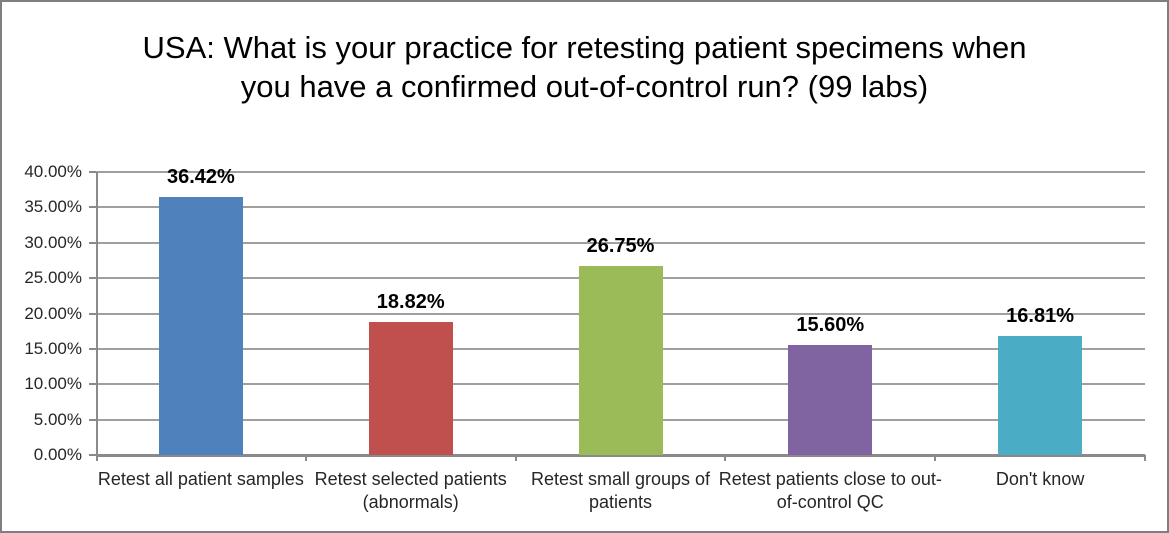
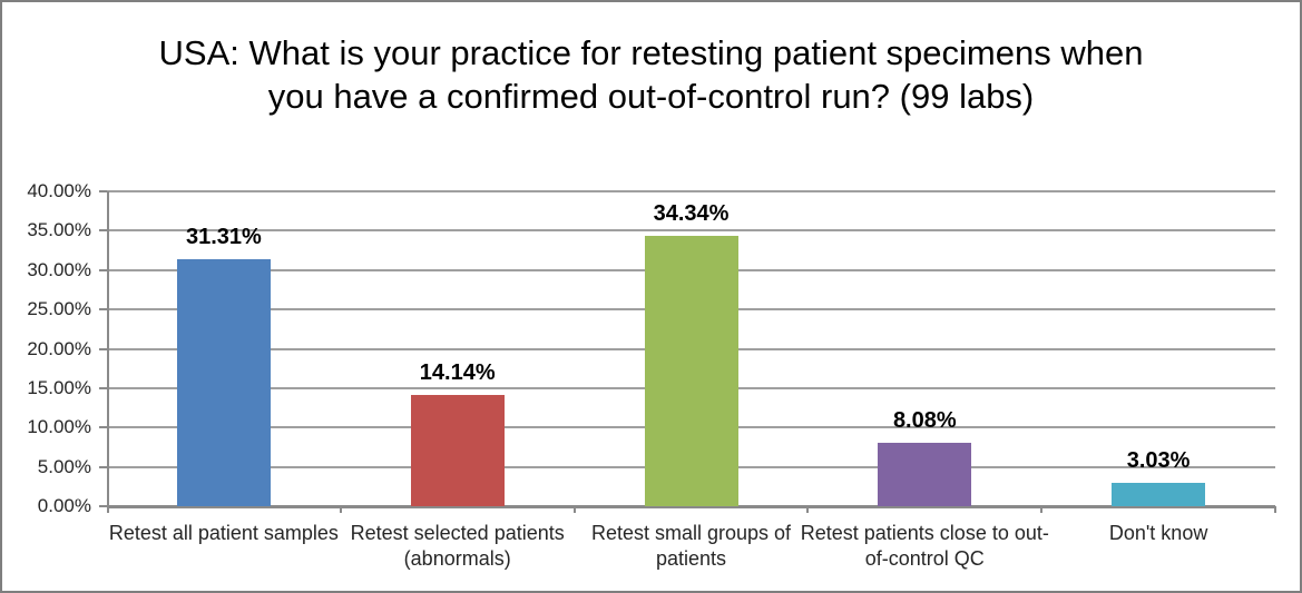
Retest all patient samples: 36.42% -> 31.31%
Retest selected patients (abnormals): 18.82% -> 14.14%
Retest small groups of patients: 26.75% -> 34.34%
Retest patients close to out-of-control QC: 15.60% -> 8.08%
Don't know: 16.81% -> 3.03%
